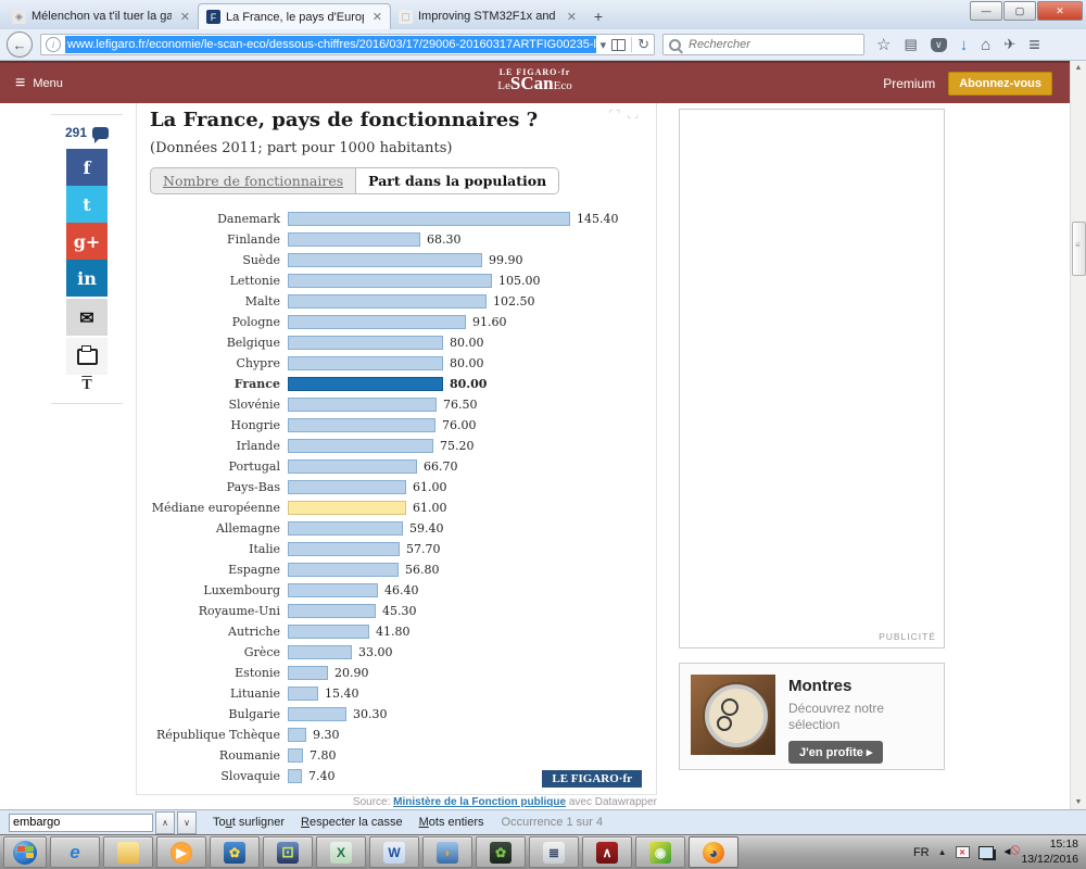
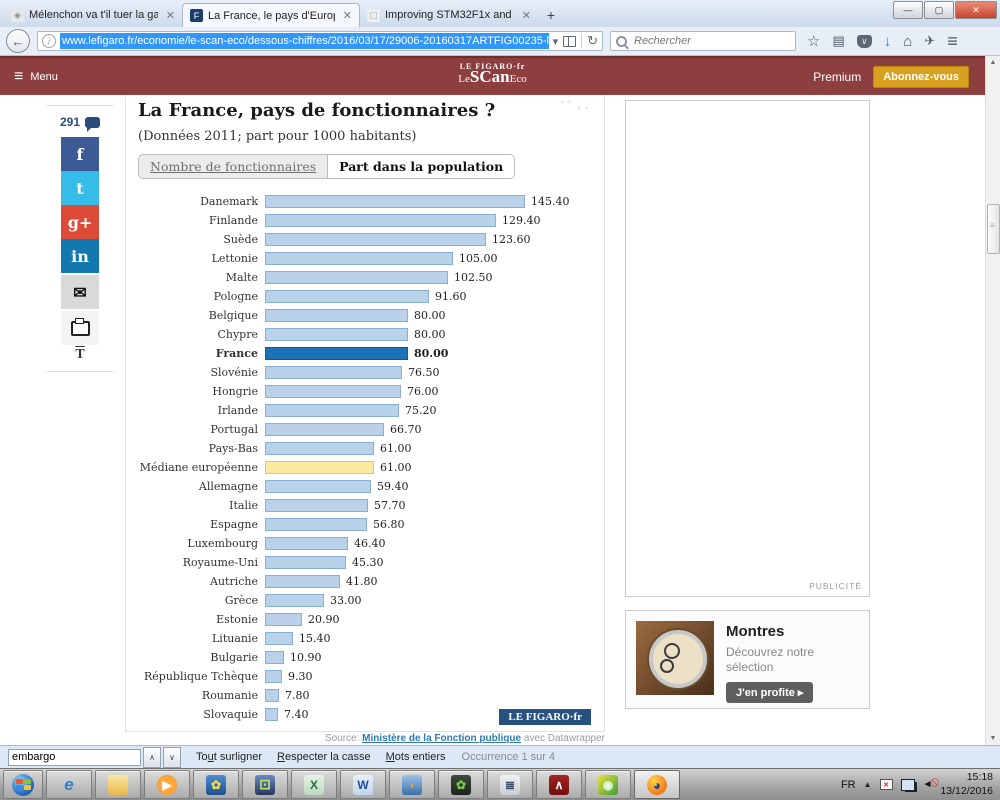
Finlande: 68.30 -> 129.40
Suède: 99.90 -> 123.60
Bulgarie: 30.30 -> 10.90
